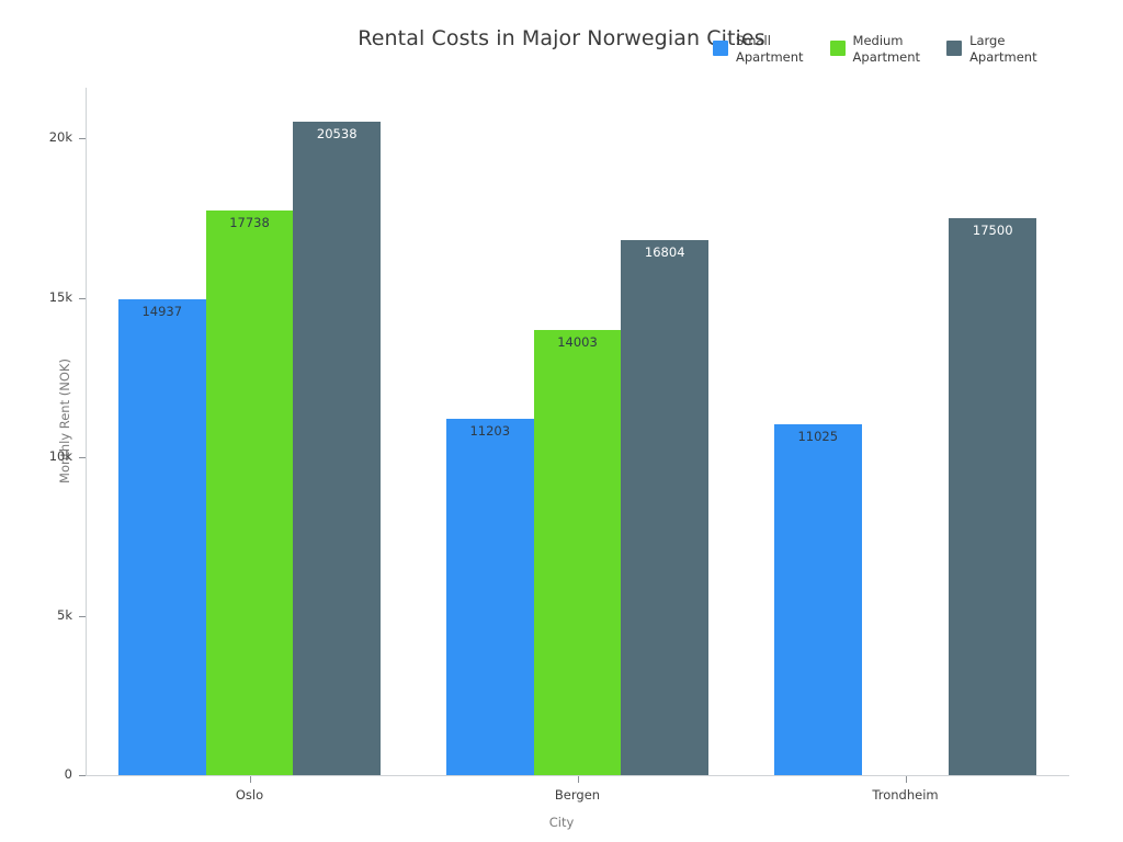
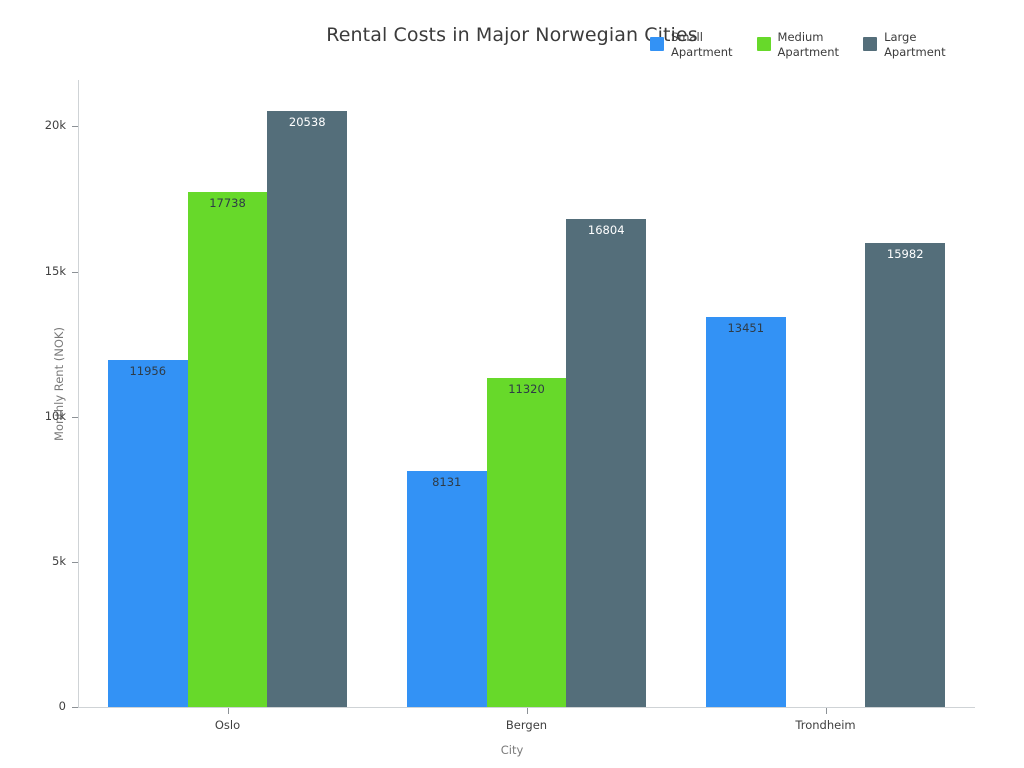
Small Apartment/Oslo: 14937 -> 11956
Small Apartment/Bergen: 11203 -> 8131
Medium Apartment/Bergen: 14003 -> 11320
Small Apartment/Trondheim: 11025 -> 13451
Large Apartment/Trondheim: 17500 -> 15982
